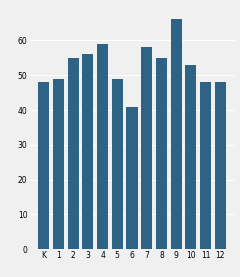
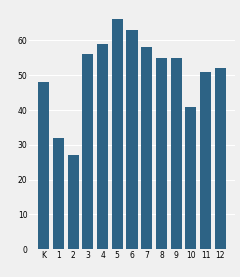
1: 49 -> 32
2: 55 -> 27
5: 49 -> 66
6: 41 -> 63
9: 66 -> 55
10: 53 -> 41
11: 48 -> 51
12: 48 -> 52
